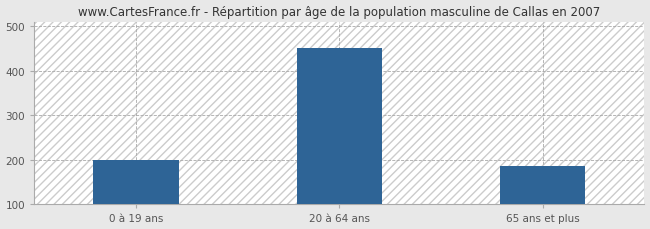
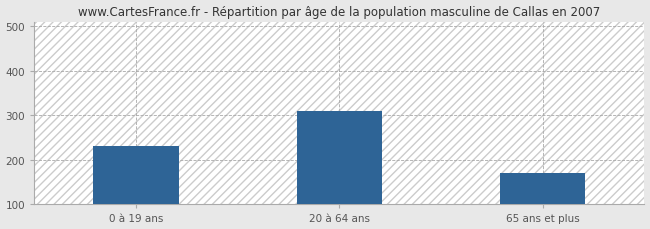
0 à 19 ans: 200 -> 230
20 à 64 ans: 450 -> 310
65 ans et plus: 185 -> 170
